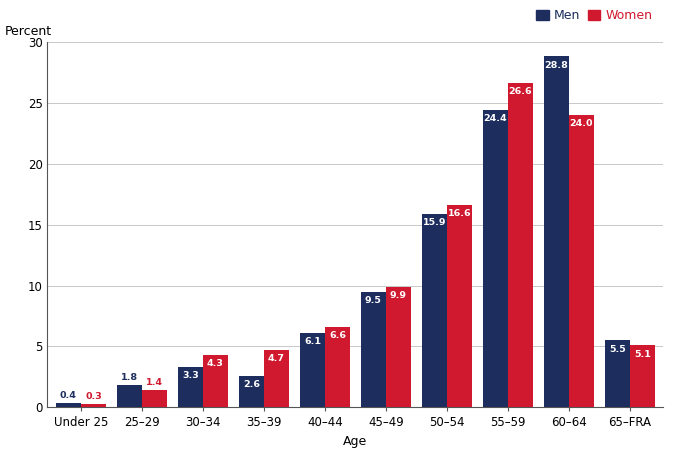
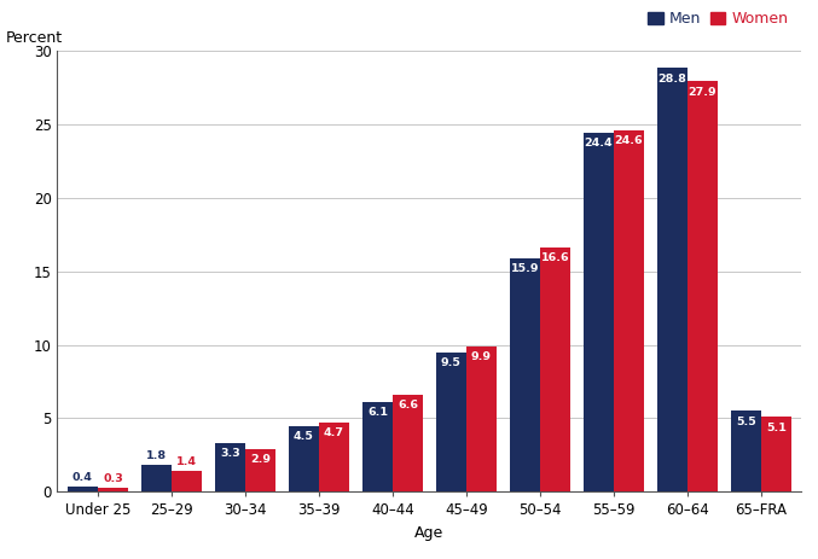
Women/30–34: 4.3 -> 2.9
Men/35–39: 2.6 -> 4.5
Women/55–59: 26.6 -> 24.6
Women/60–64: 24.0 -> 27.9
